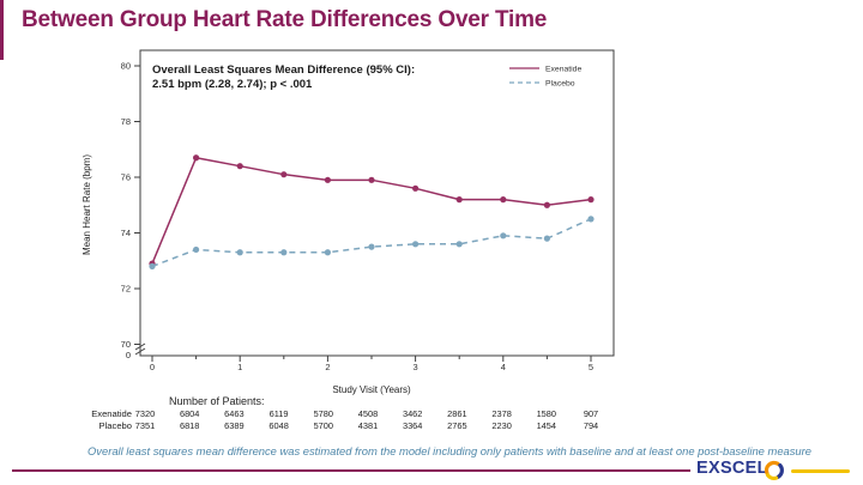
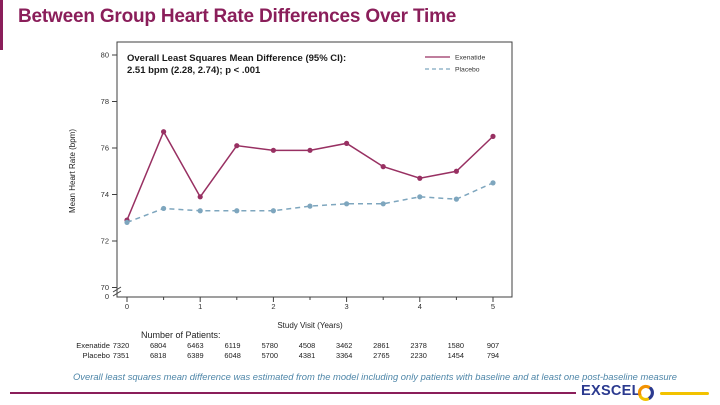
Exenatide/1: 76.4 -> 73.9
Exenatide/3: 75.6 -> 76.2
Exenatide/4: 75.2 -> 74.7
Exenatide/5: 75.2 -> 76.5
